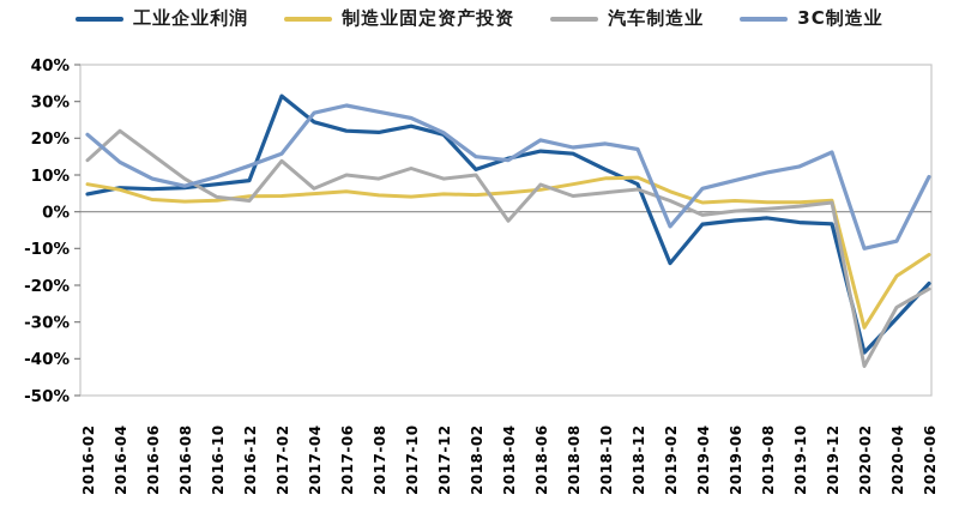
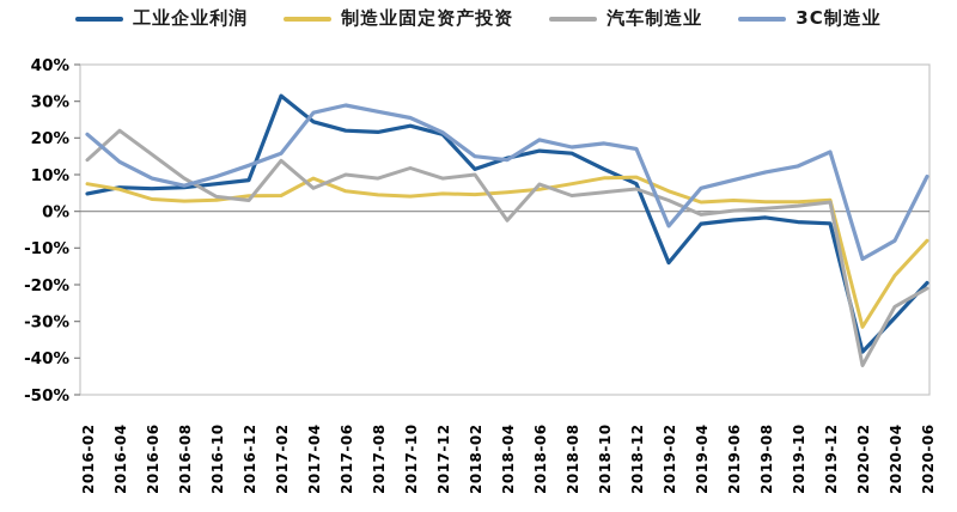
制造业固定资产投资/2017-04: 5% -> 9%
3C制造业/2020-02: -10% -> -13%
制造业固定资产投资/2020-06: -12% -> -8%
